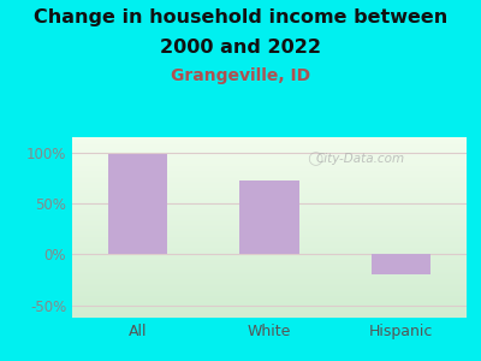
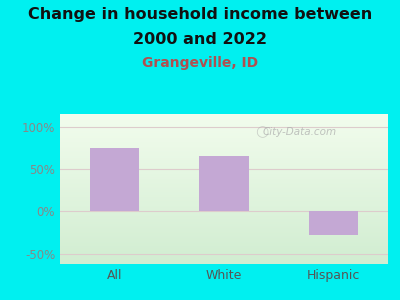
All: 98% -> 75%
White: 72% -> 65%
Hispanic: -20% -> -28%
